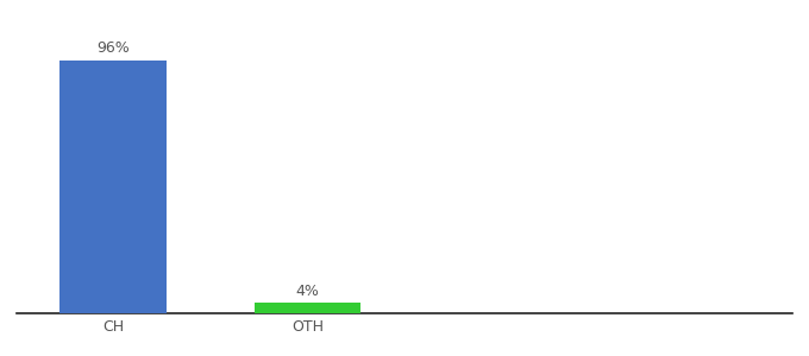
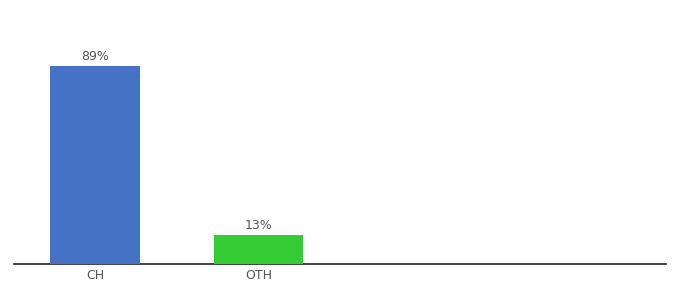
CH: 96% -> 89%
OTH: 4% -> 13%
